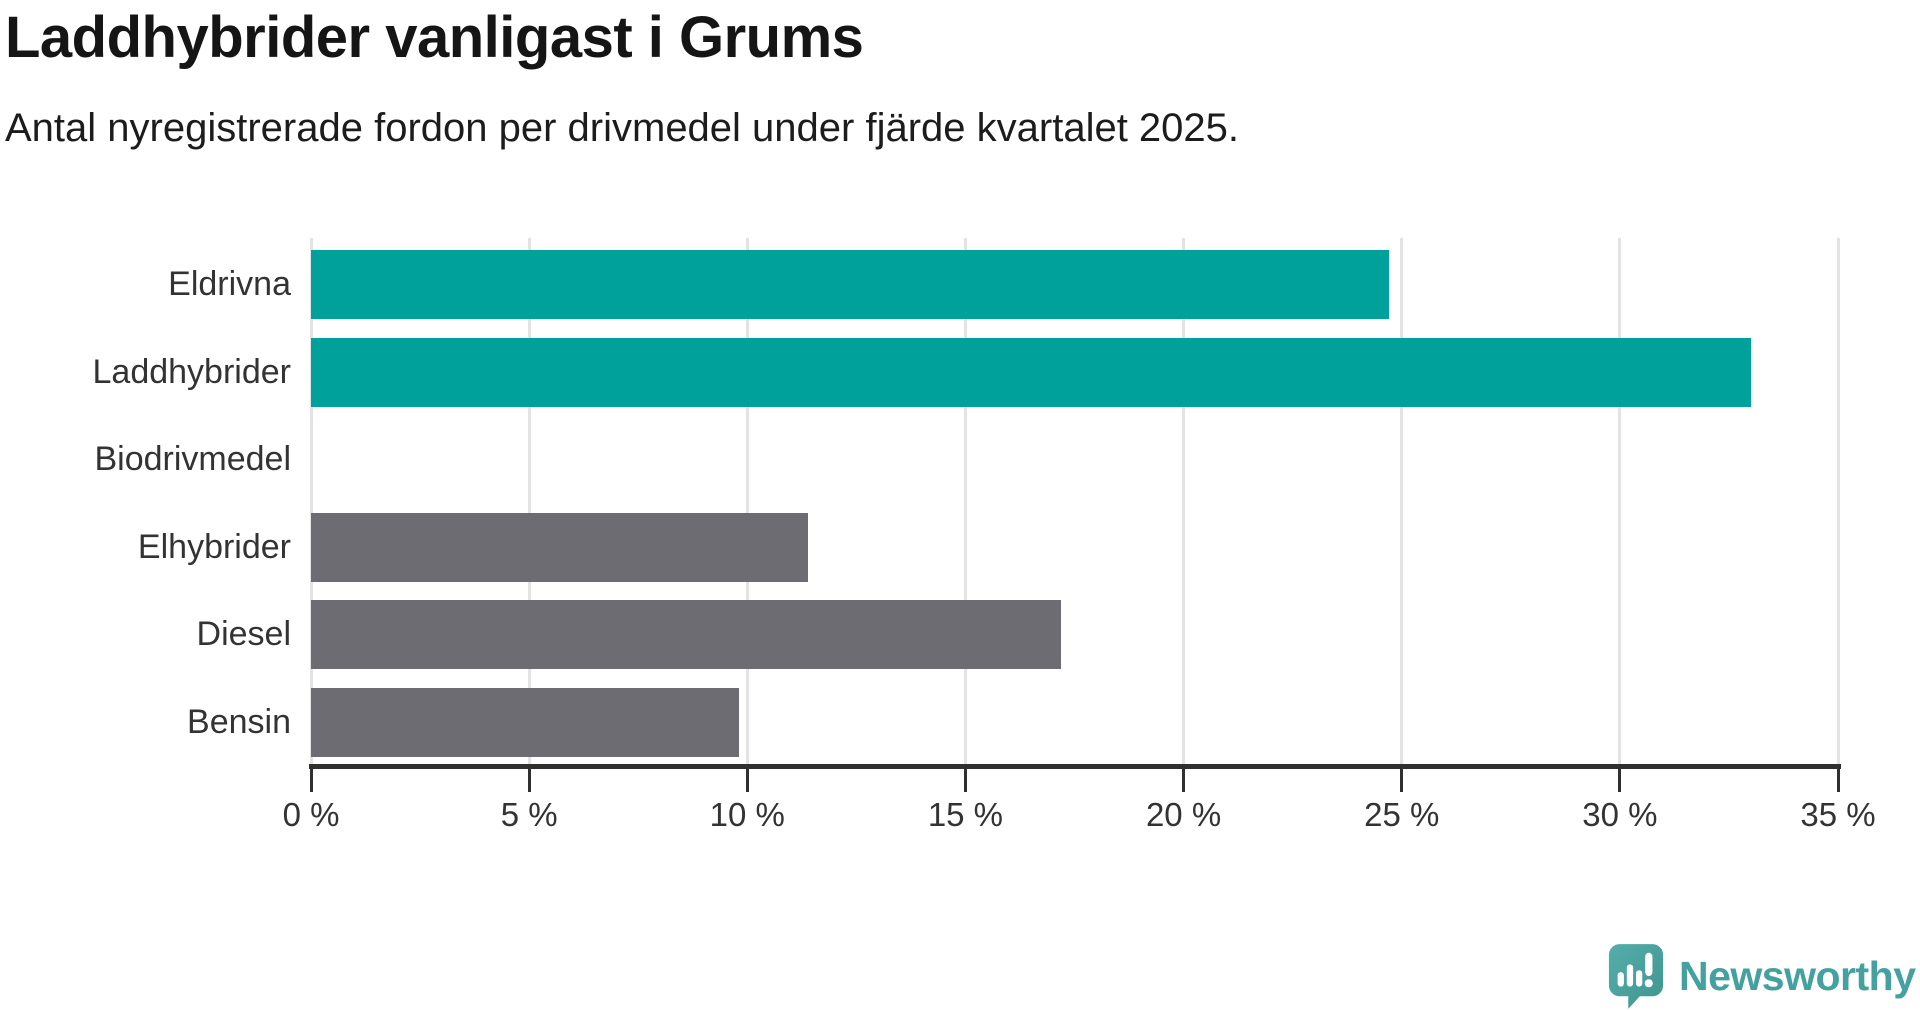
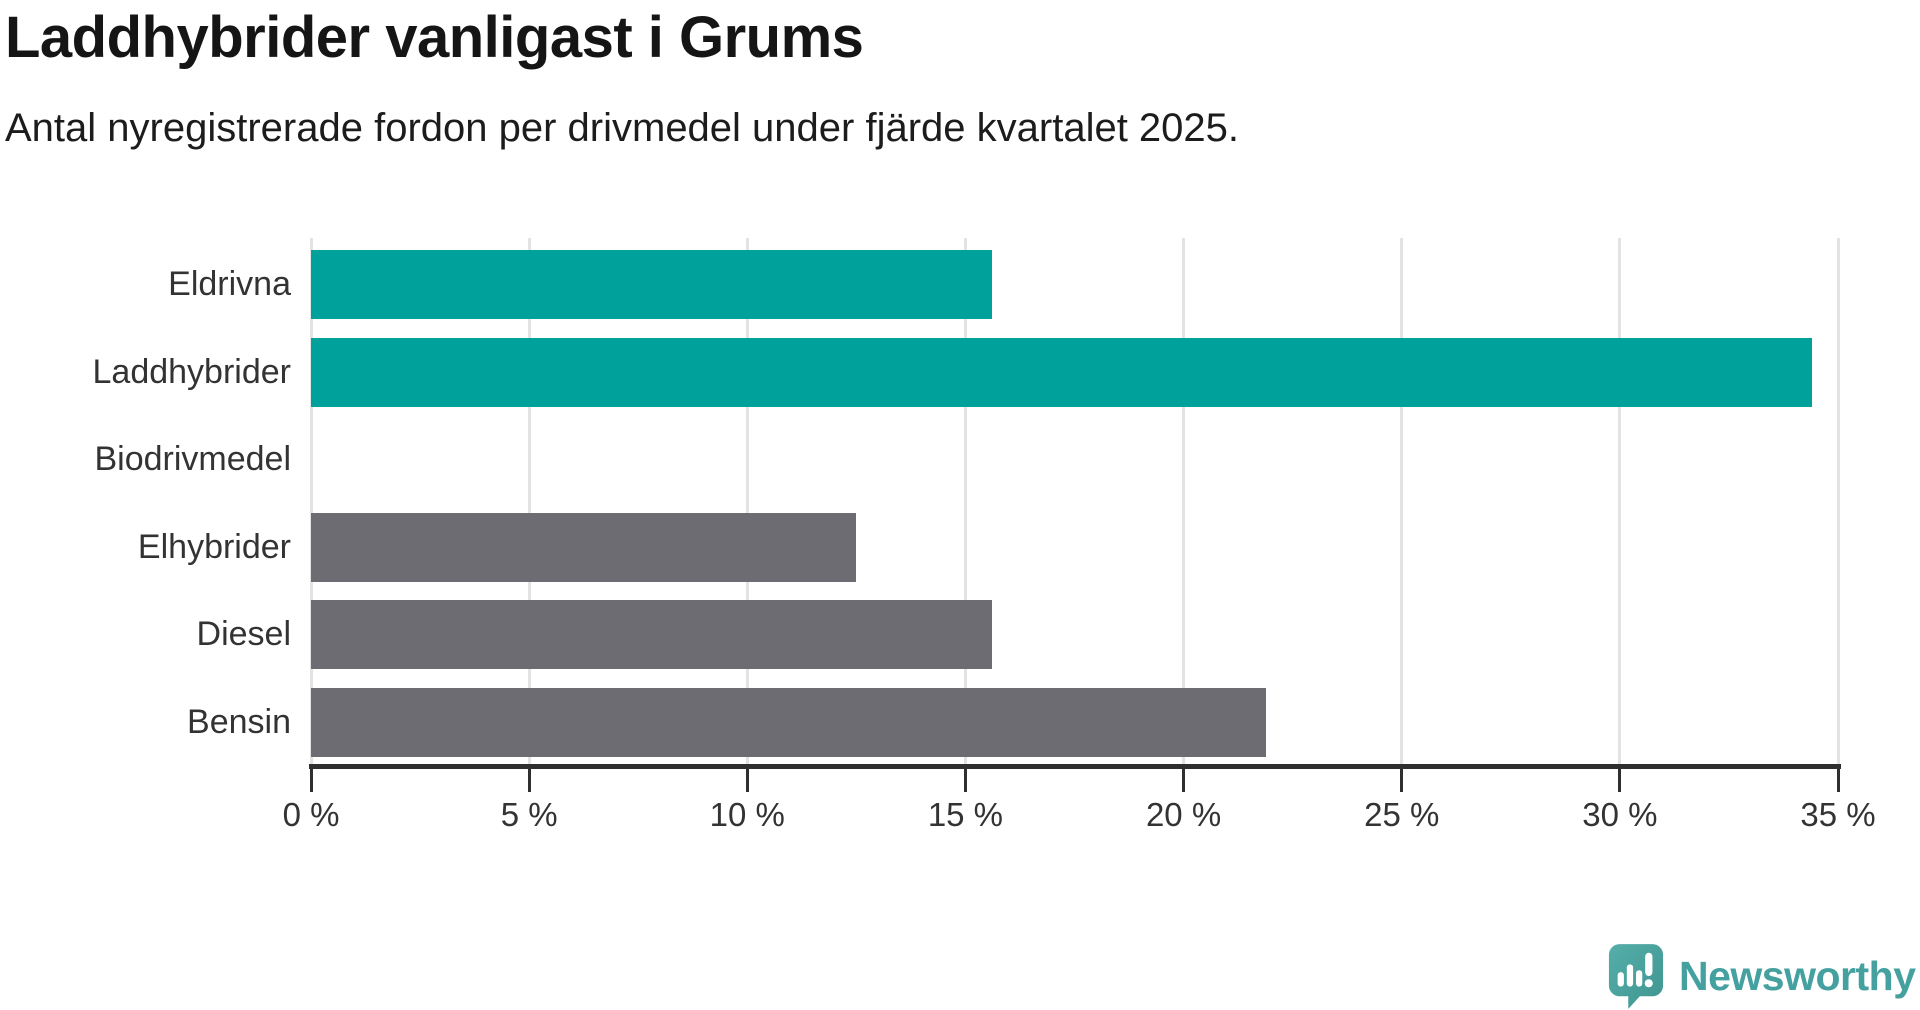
Eldrivna: 24.7% -> 15.6%
Laddhybrider: 33.0% -> 34.4%
Elhybrider: 11.4% -> 12.5%
Diesel: 17.2% -> 15.6%
Bensin: 9.8% -> 21.9%
